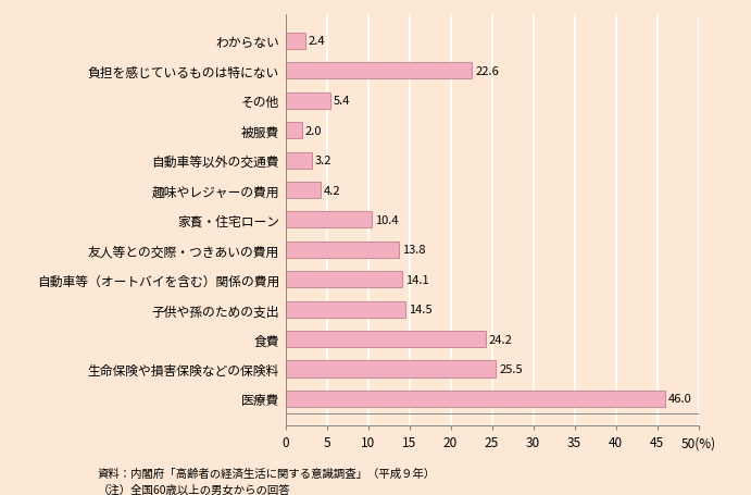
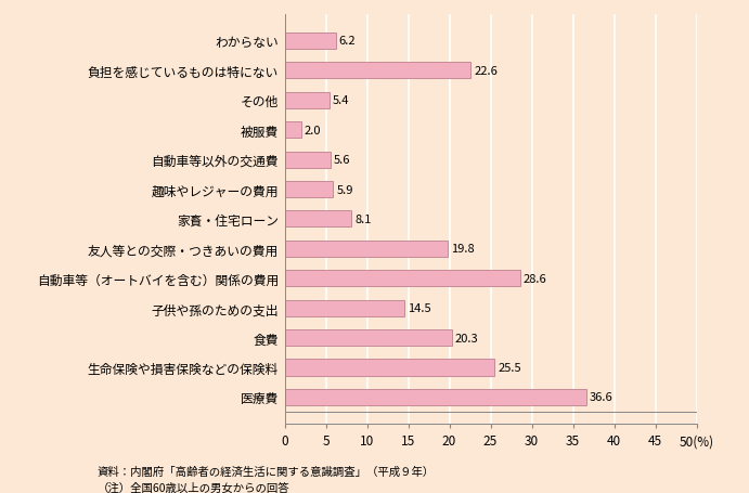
わからない: 2.4 -> 6.2
自動車等以外の交通費: 3.2 -> 5.6
趣味やレジャーの費用: 4.2 -> 5.9
家賌・住宅ローン: 10.4 -> 8.1
友人等との交際・つきあいの費用: 13.8 -> 19.8
自動車等（オートバイを含む）関係の費用: 14.1 -> 28.6
食費: 24.2 -> 20.3
医療費: 46.0 -> 36.6
